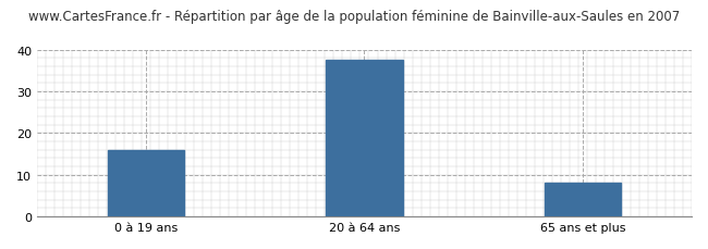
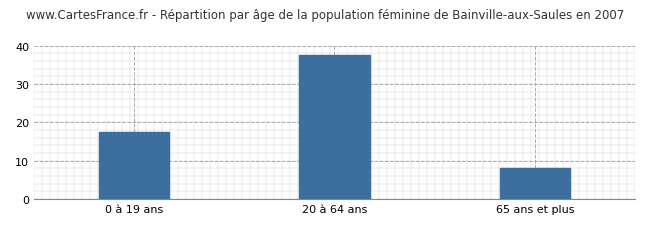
0 à 19 ans: 16.0 -> 17.5
